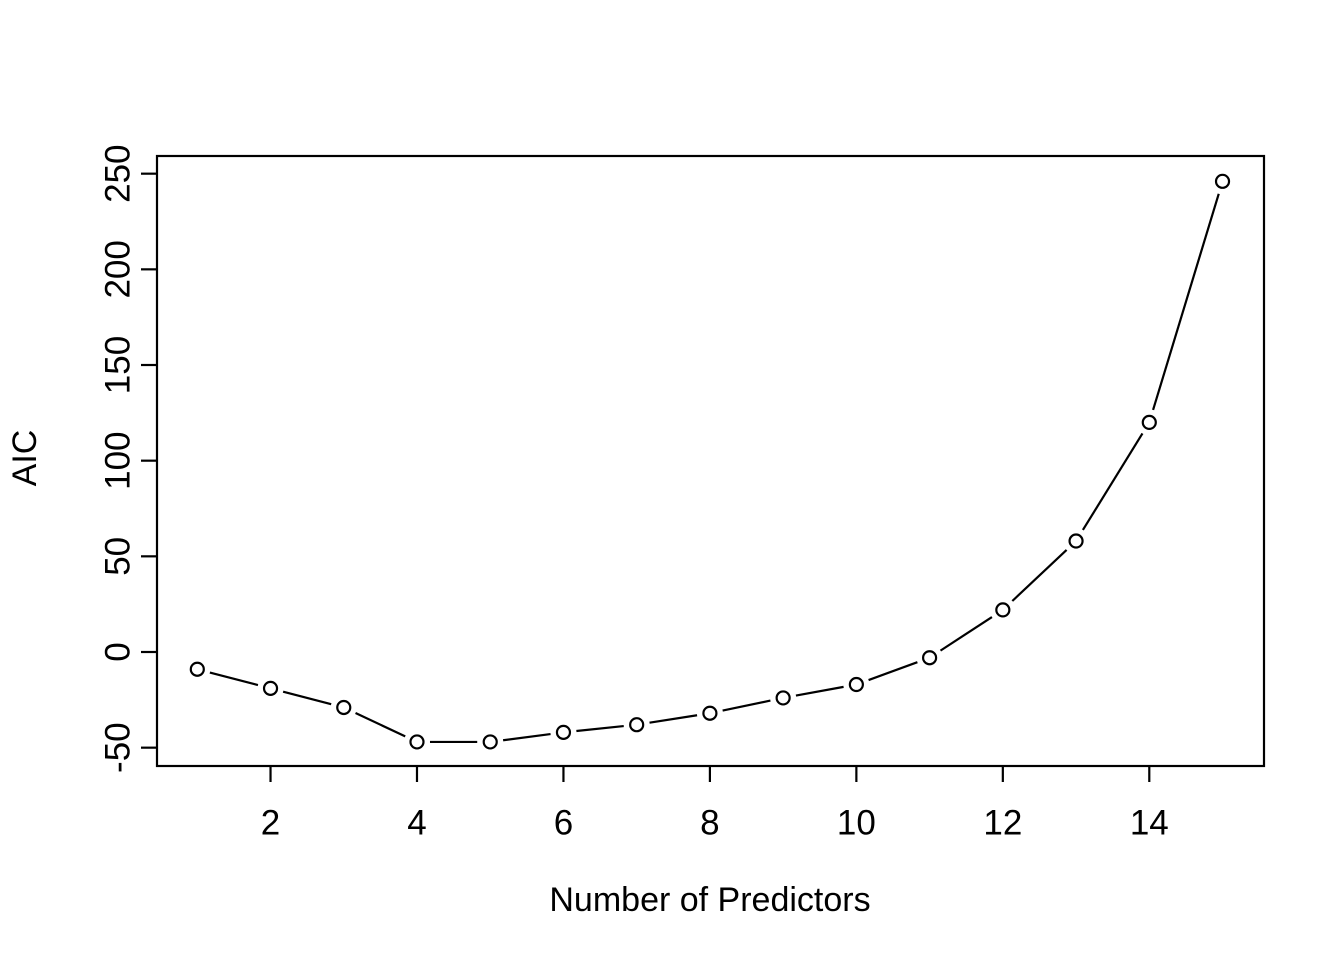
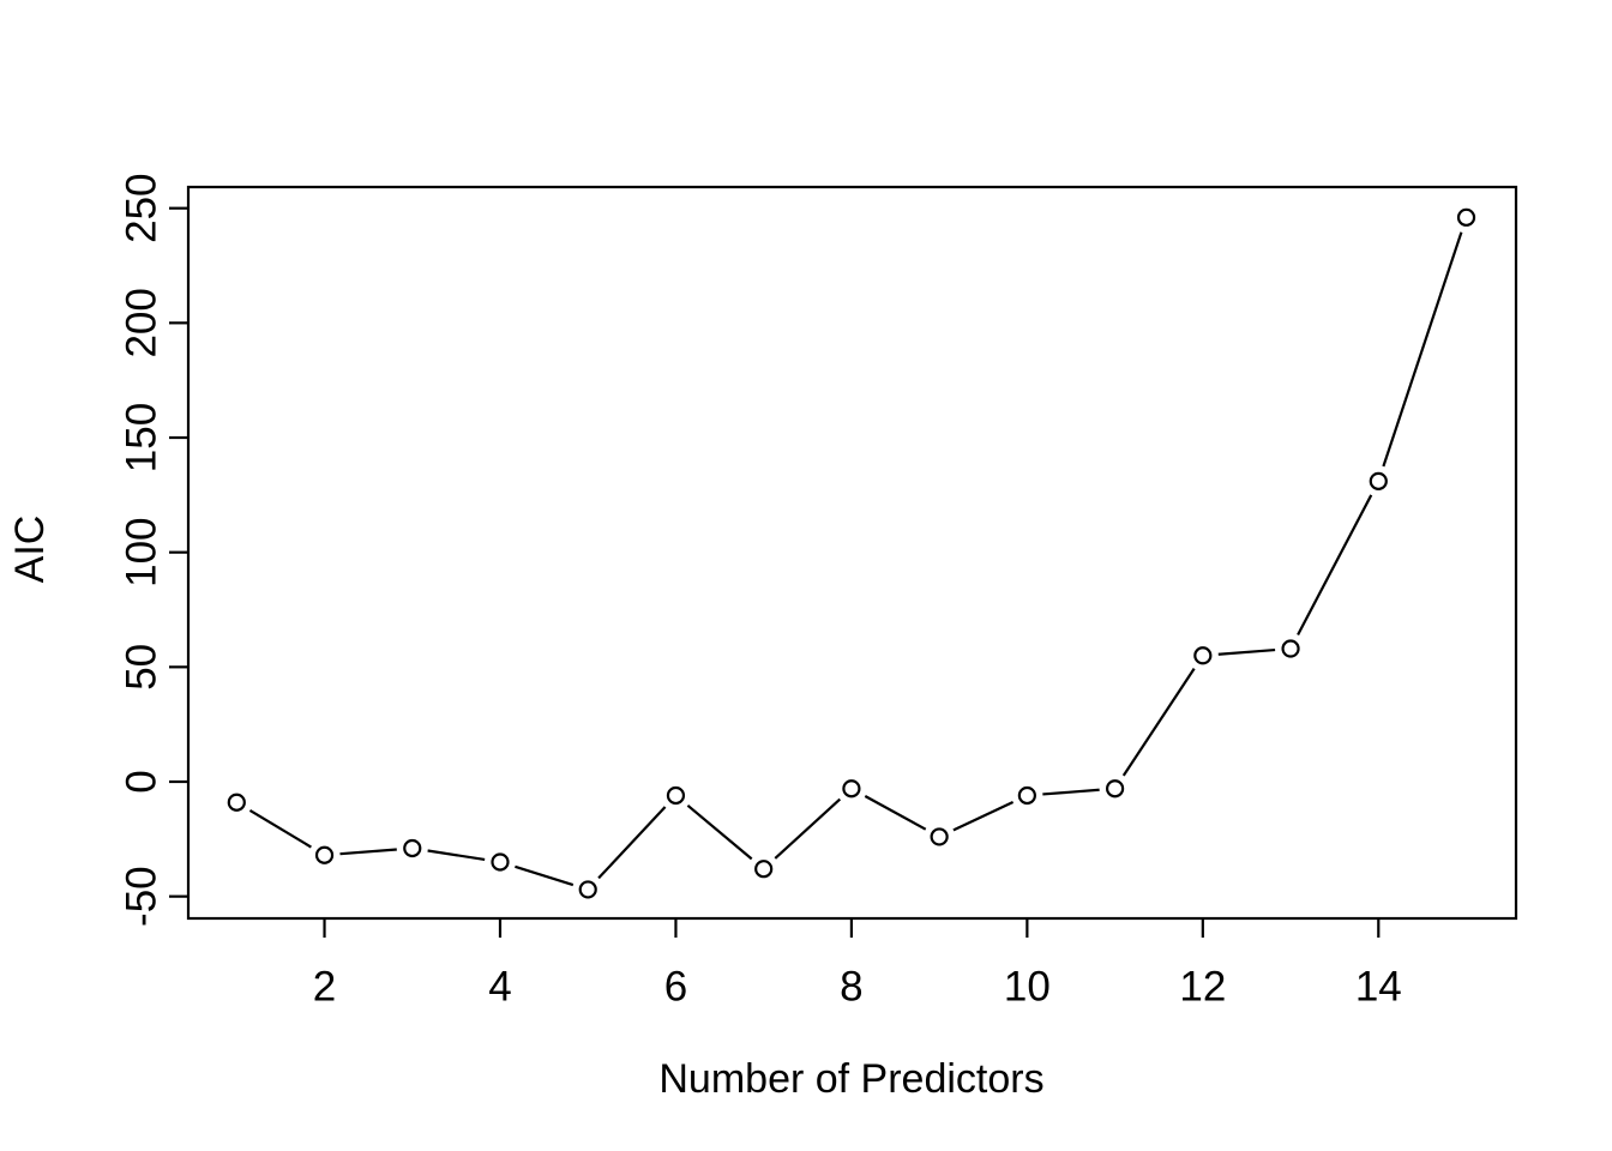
2: -19 -> -32
4: -47 -> -35
6: -42 -> -6
8: -32 -> -3
10: -17 -> -6
12: 22 -> 55
14: 120 -> 131
